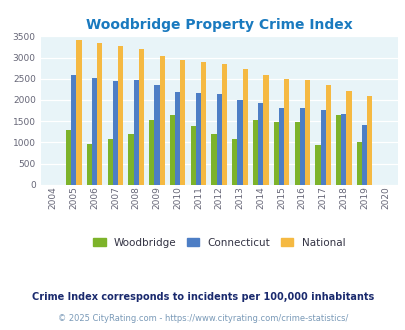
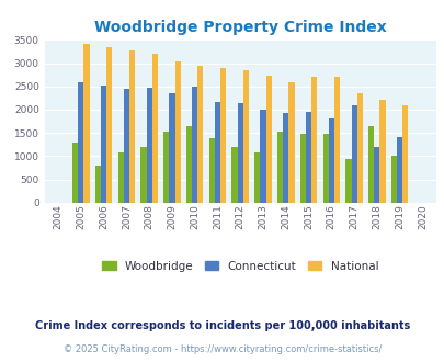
Woodbridge/2006: 960 -> 800
Connecticut/2010: 2190 -> 2500
Connecticut/2015: 1810 -> 1950
National/2015: 2490 -> 2700
National/2016: 2460 -> 2700
Connecticut/2017: 1760 -> 2100
Connecticut/2018: 1670 -> 1200
